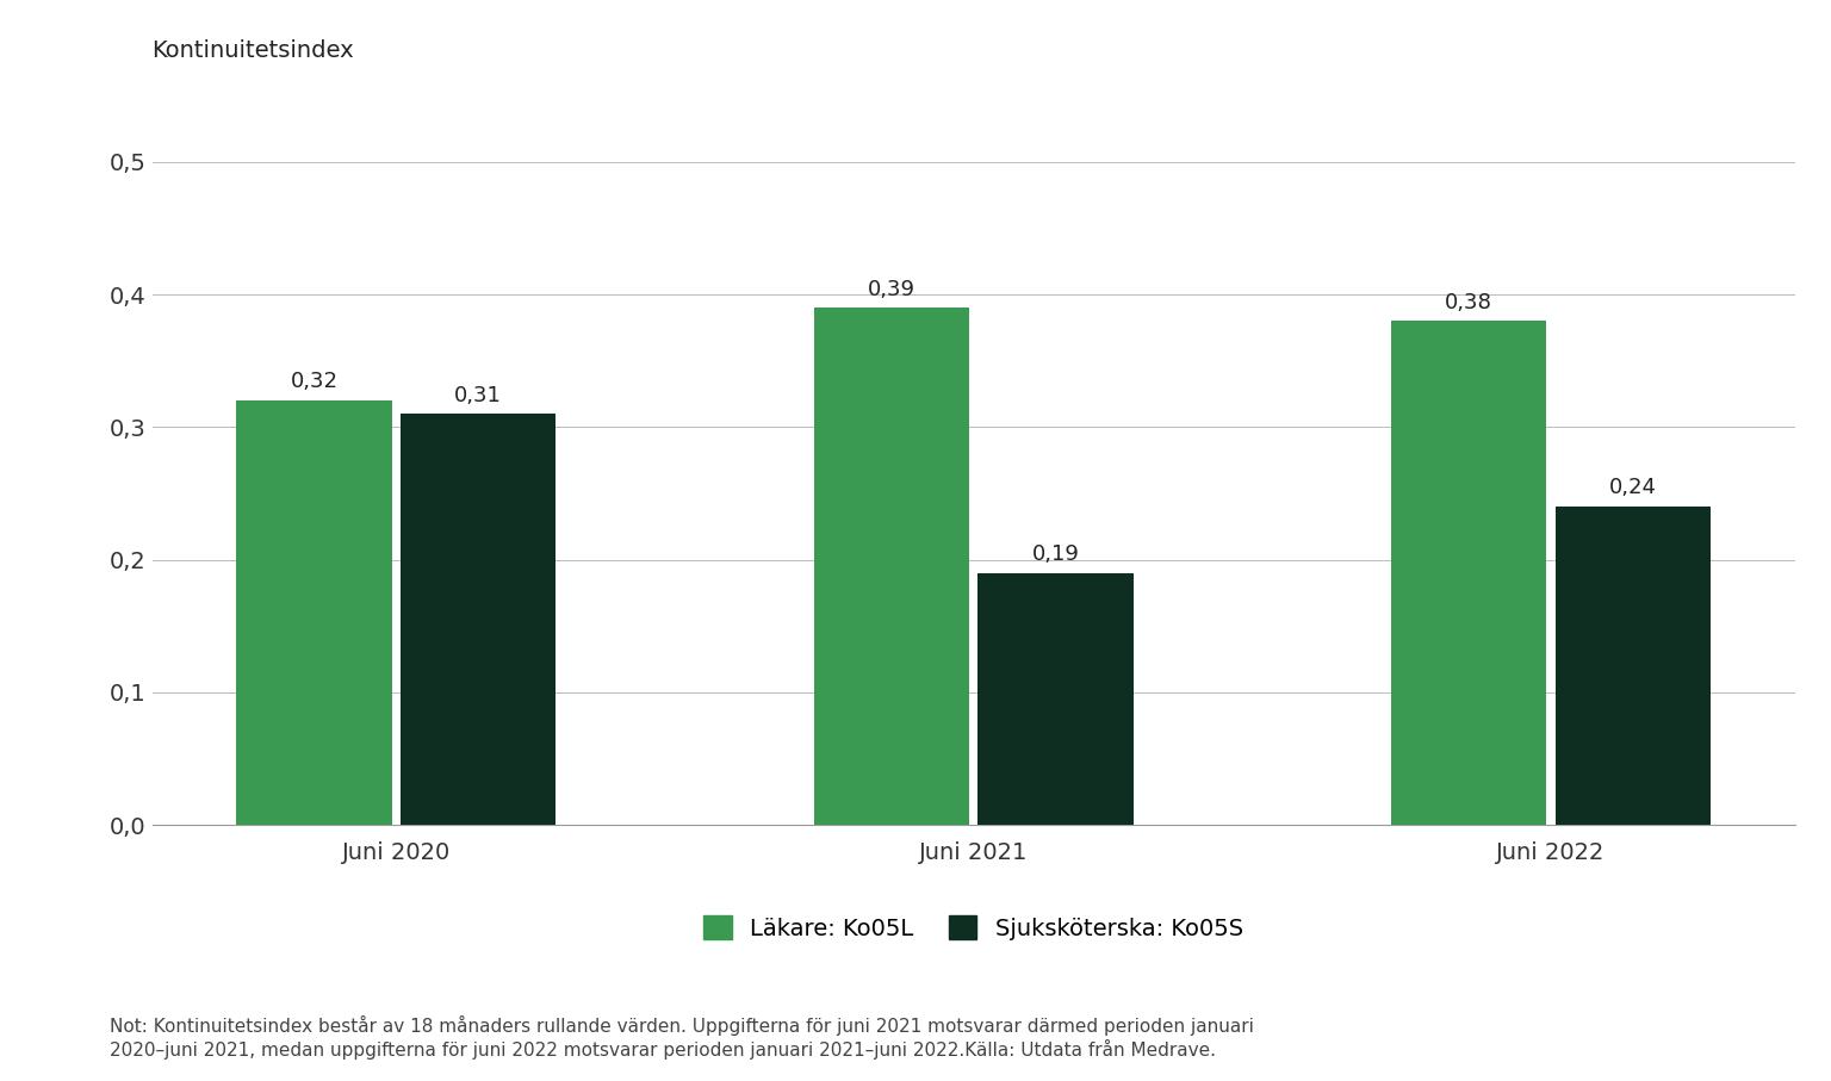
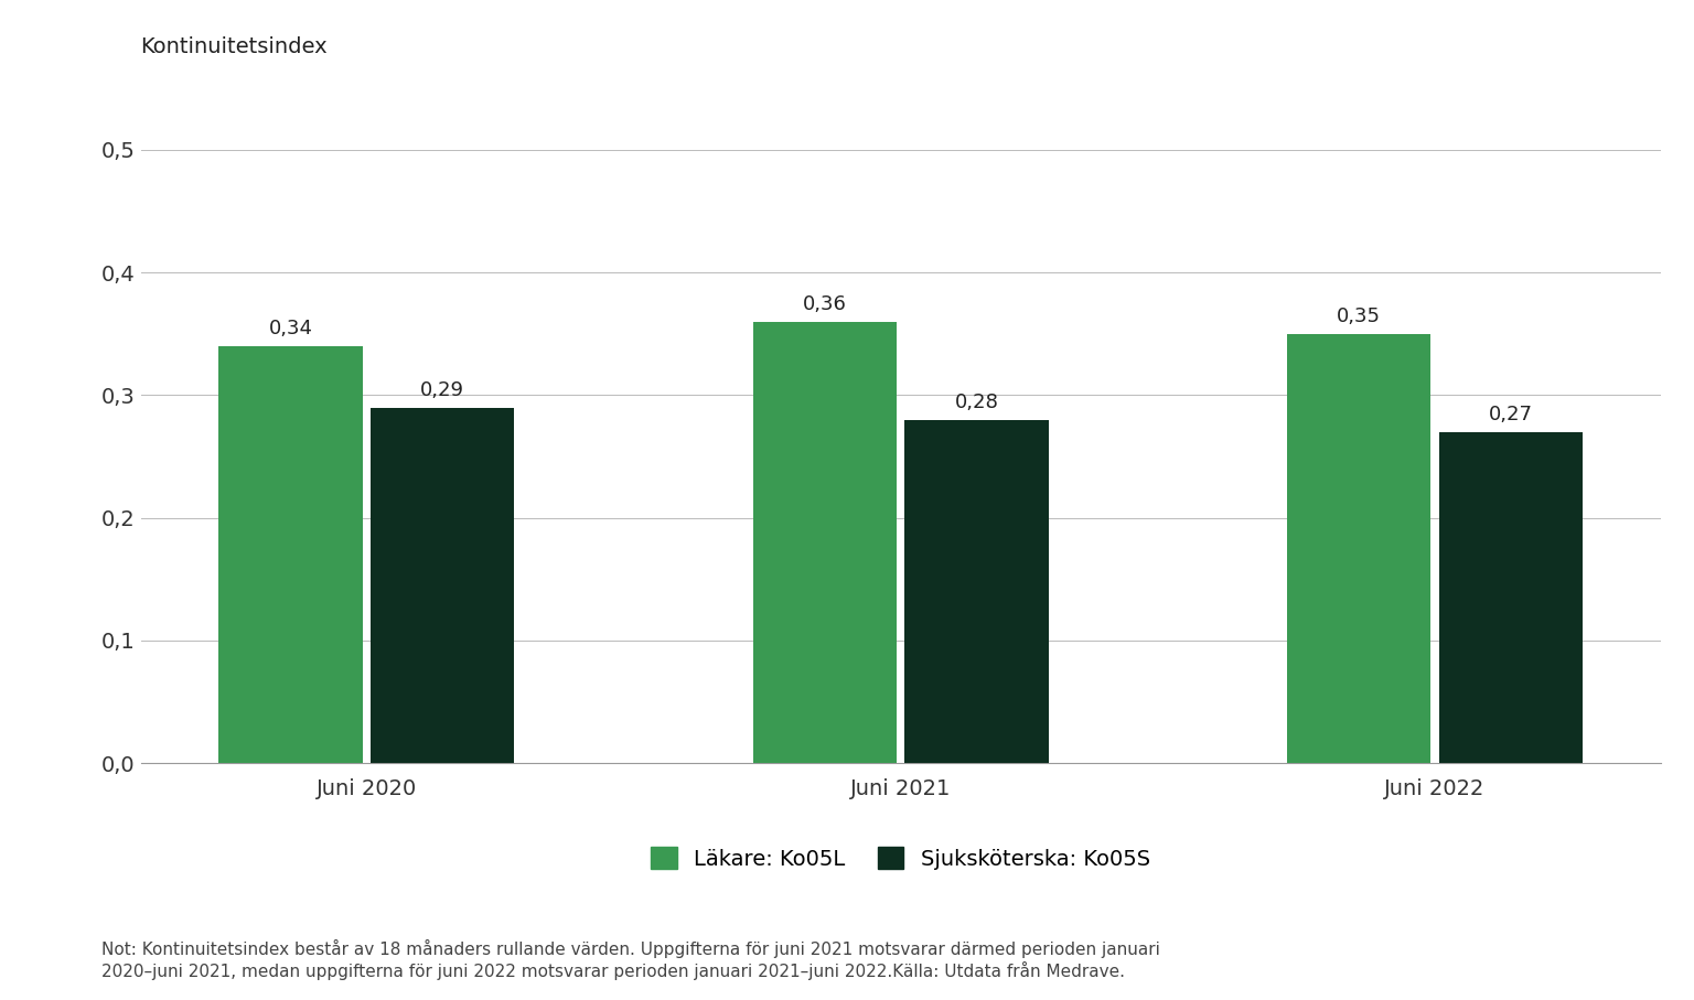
Läkare: Ko05L/Juni 2020: 0,32 -> 0,34
Sjuksköterska: Ko05S/Juni 2020: 0,31 -> 0,29
Läkare: Ko05L/Juni 2021: 0,39 -> 0,36
Sjuksköterska: Ko05S/Juni 2021: 0,19 -> 0,28
Läkare: Ko05L/Juni 2022: 0,38 -> 0,35
Sjuksköterska: Ko05S/Juni 2022: 0,24 -> 0,27
